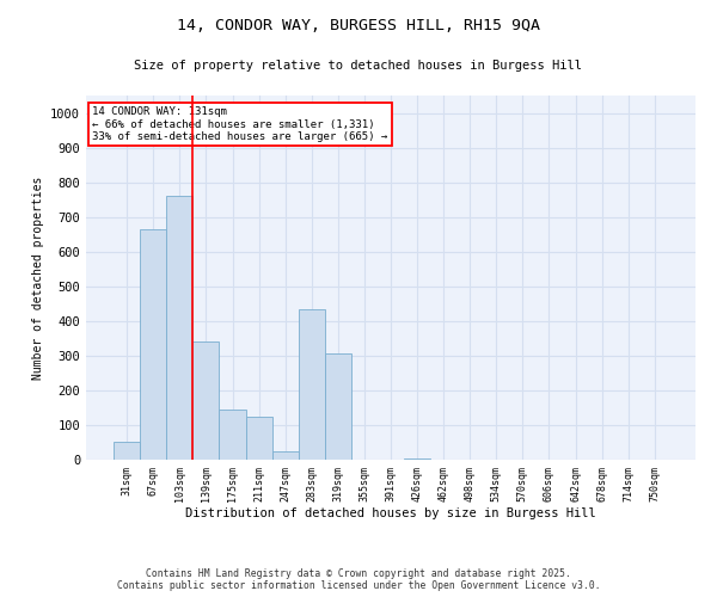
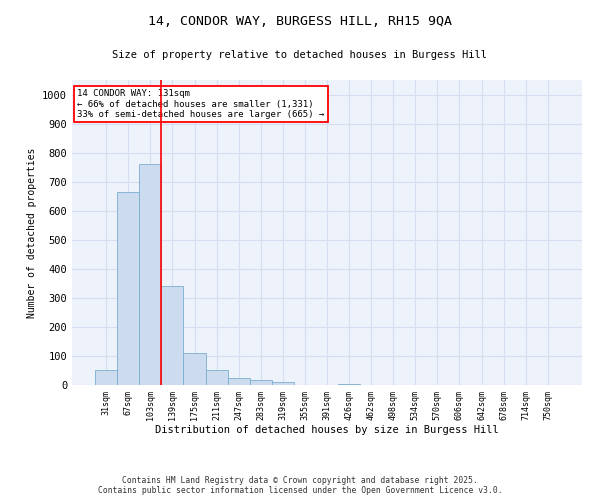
175sqm: 145 -> 110
211sqm: 125 -> 50
283sqm: 435 -> 18
319sqm: 305 -> 10
